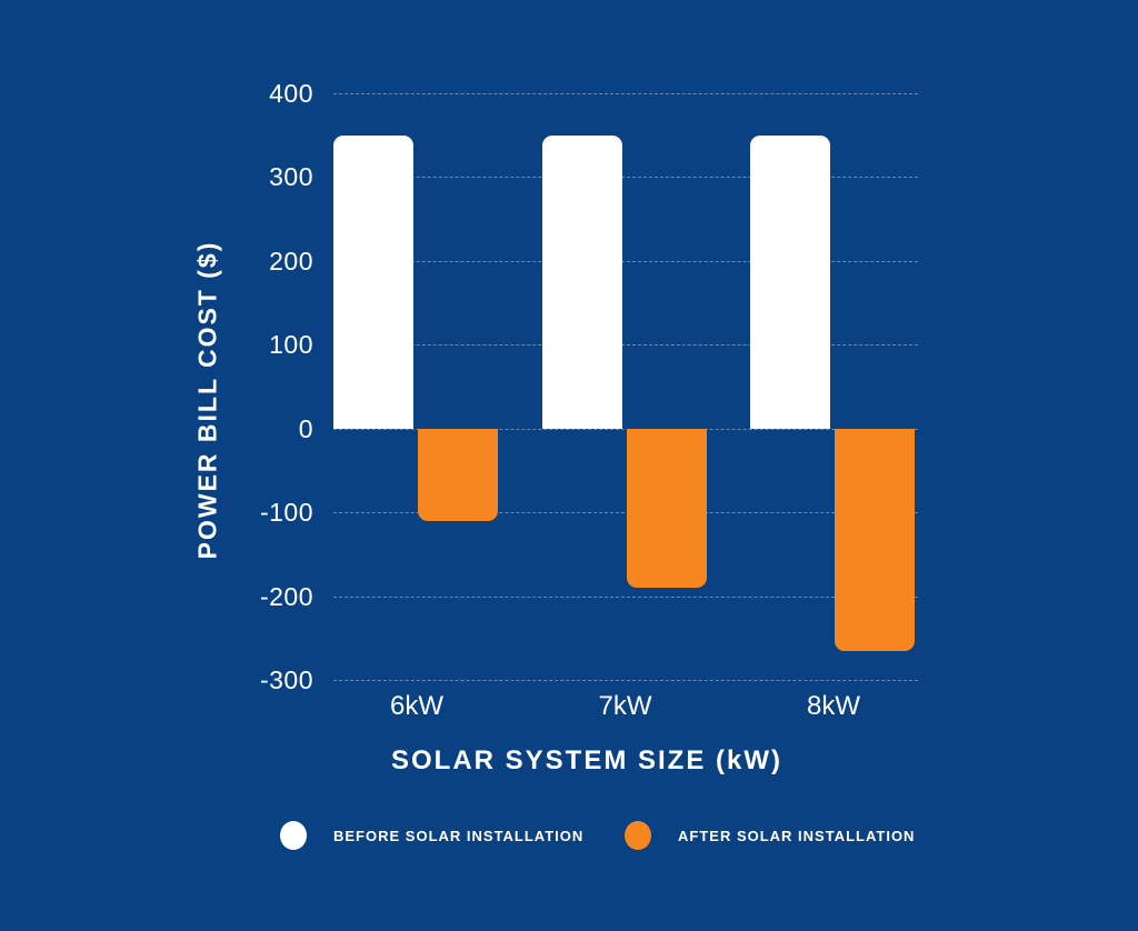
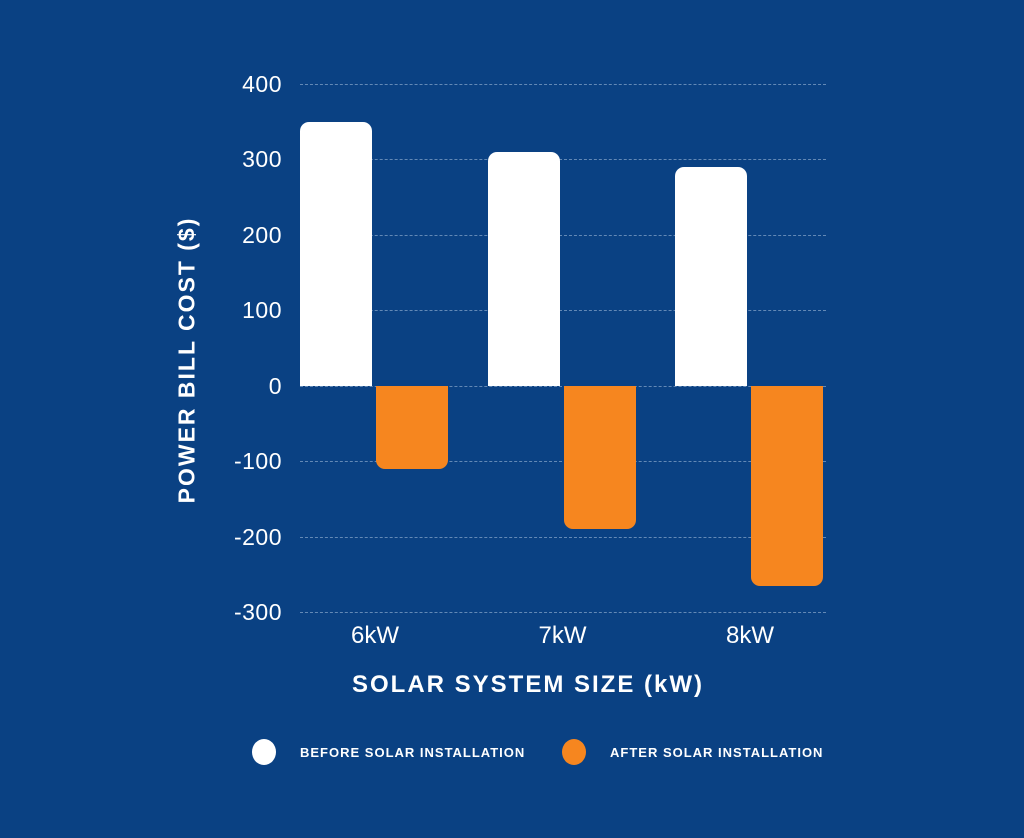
BEFORE SOLAR INSTALLATION/7kW: 350 -> 310
BEFORE SOLAR INSTALLATION/8kW: 350 -> 290
